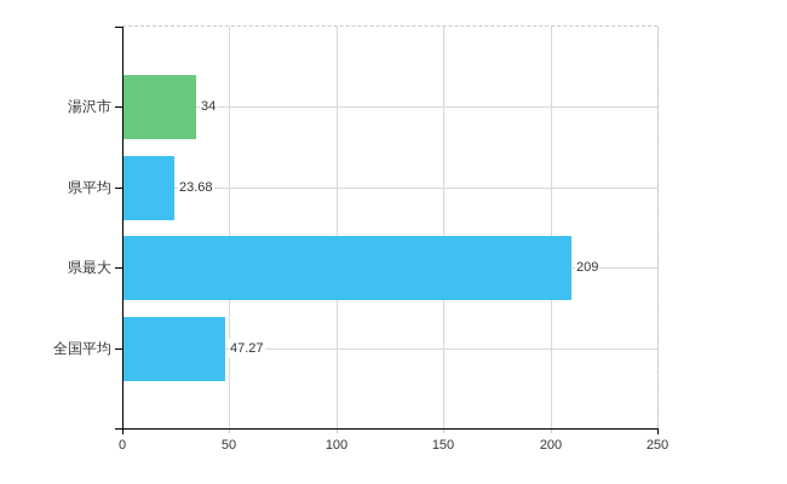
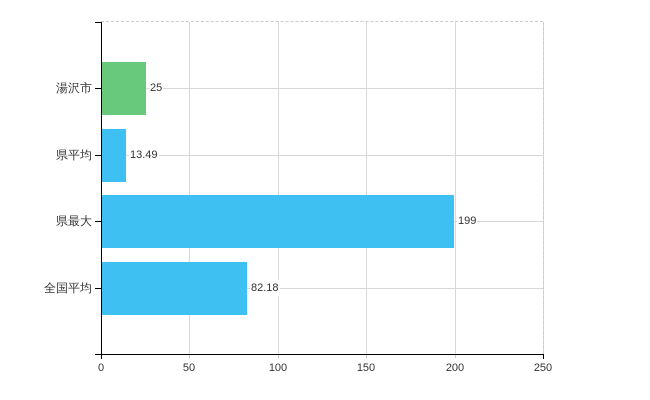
湯沢市: 34 -> 25
県平均: 23.68 -> 13.49
県最大: 209 -> 199
全国平均: 47.27 -> 82.18
